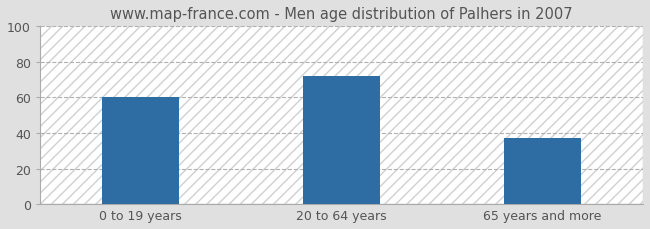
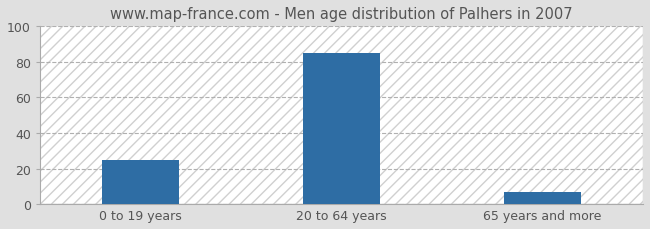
0 to 19 years: 60 -> 25
20 to 64 years: 72 -> 85
65 years and more: 37 -> 7
